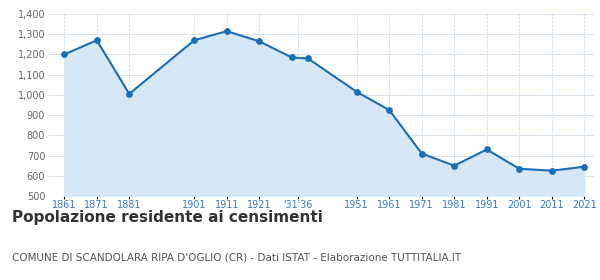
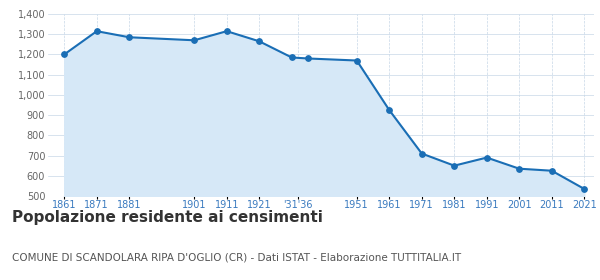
1871: 1,270 -> 1,315
1881: 1,005 -> 1,285
1951: 1,015 -> 1,170
1991: 730 -> 690
2021: 645 -> 535
